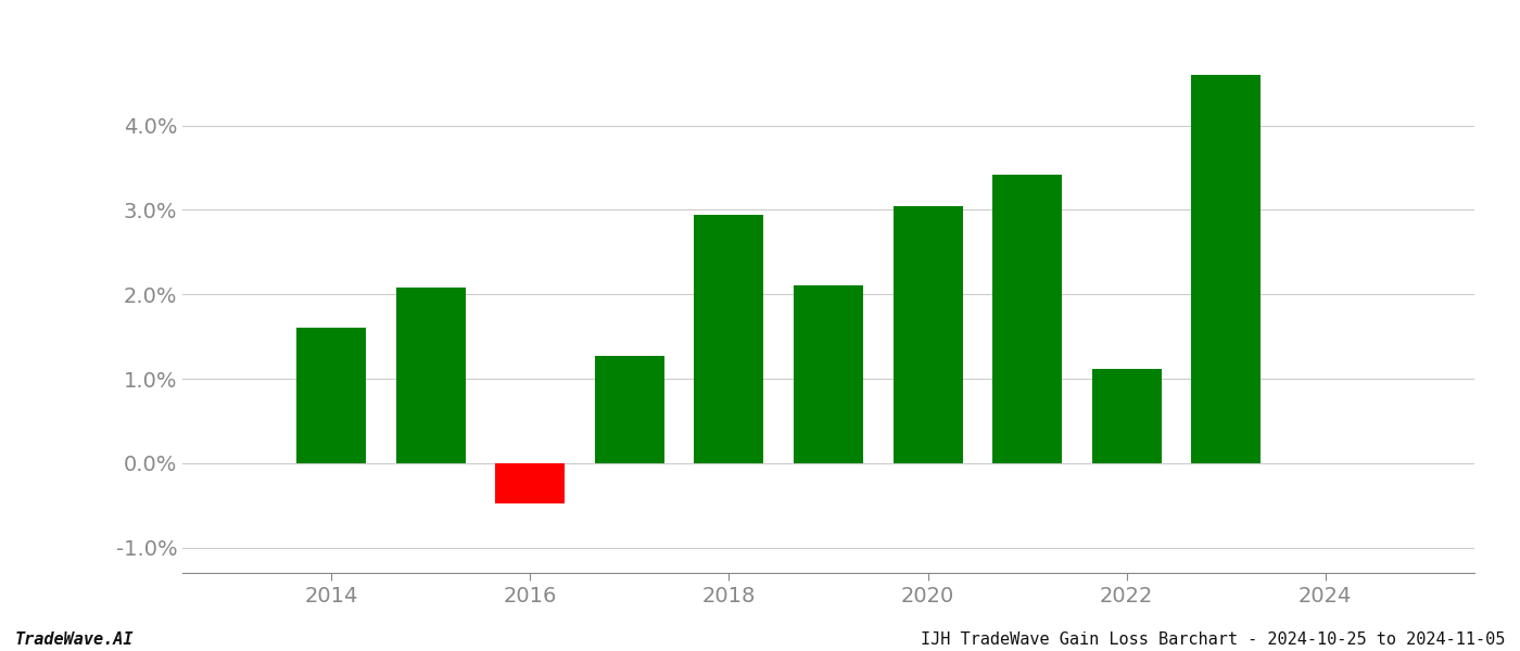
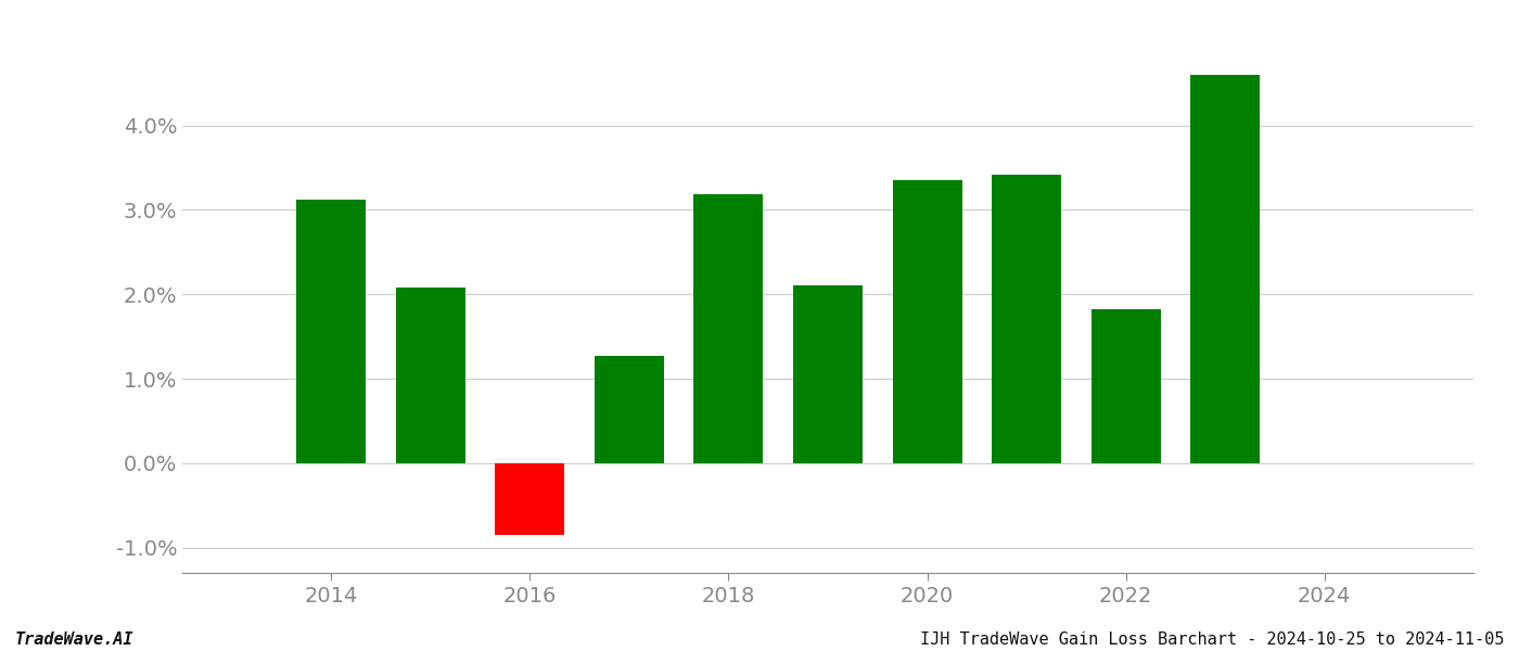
2014: 1.60% -> 3.12%
2016: -0.48% -> -0.85%
2018: 2.94% -> 3.18%
2020: 3.04% -> 3.35%
2022: 1.12% -> 1.82%
